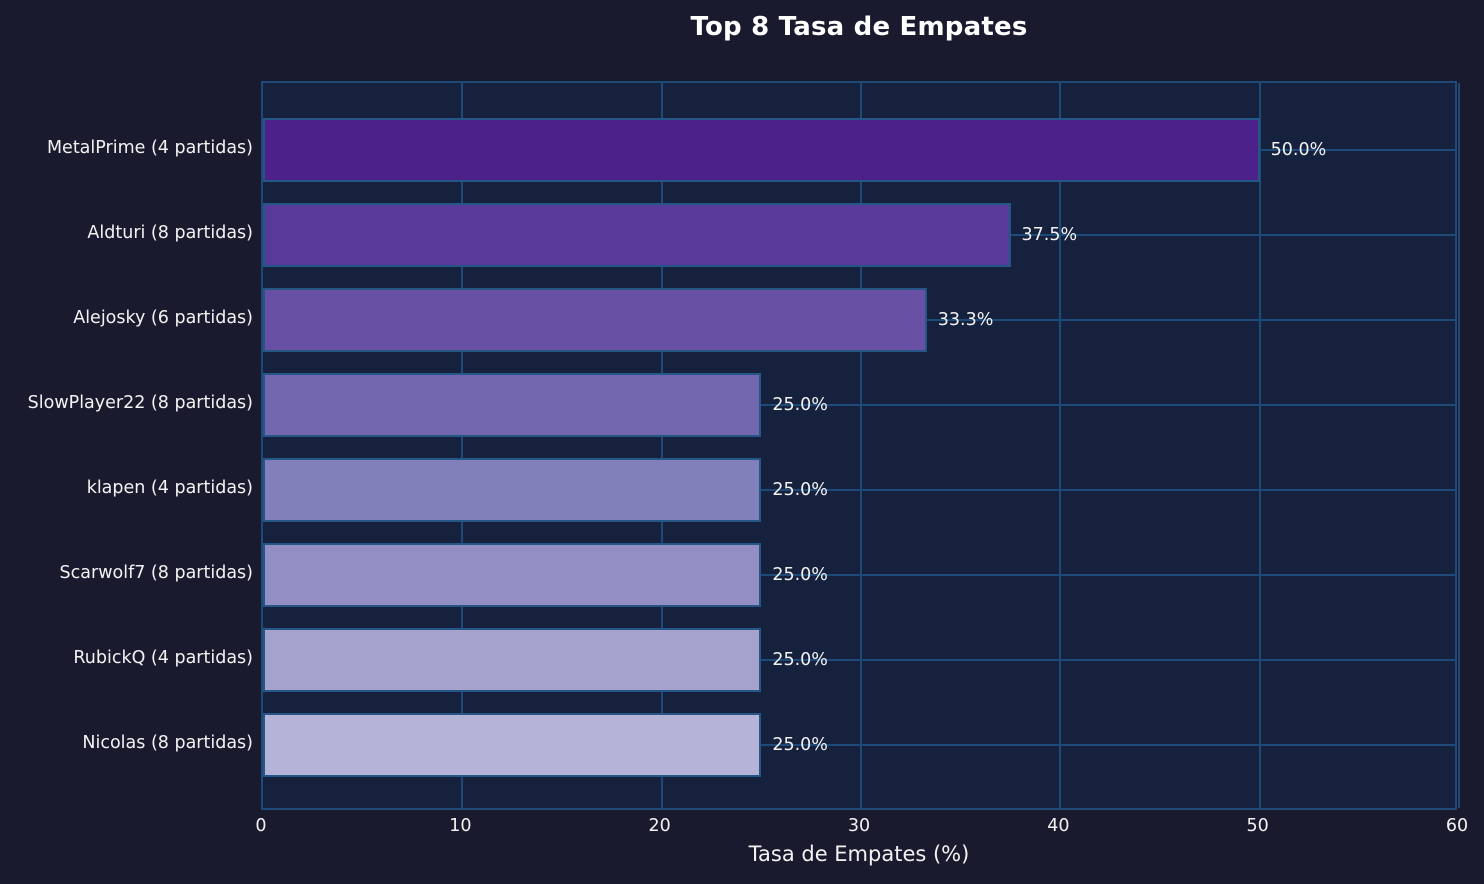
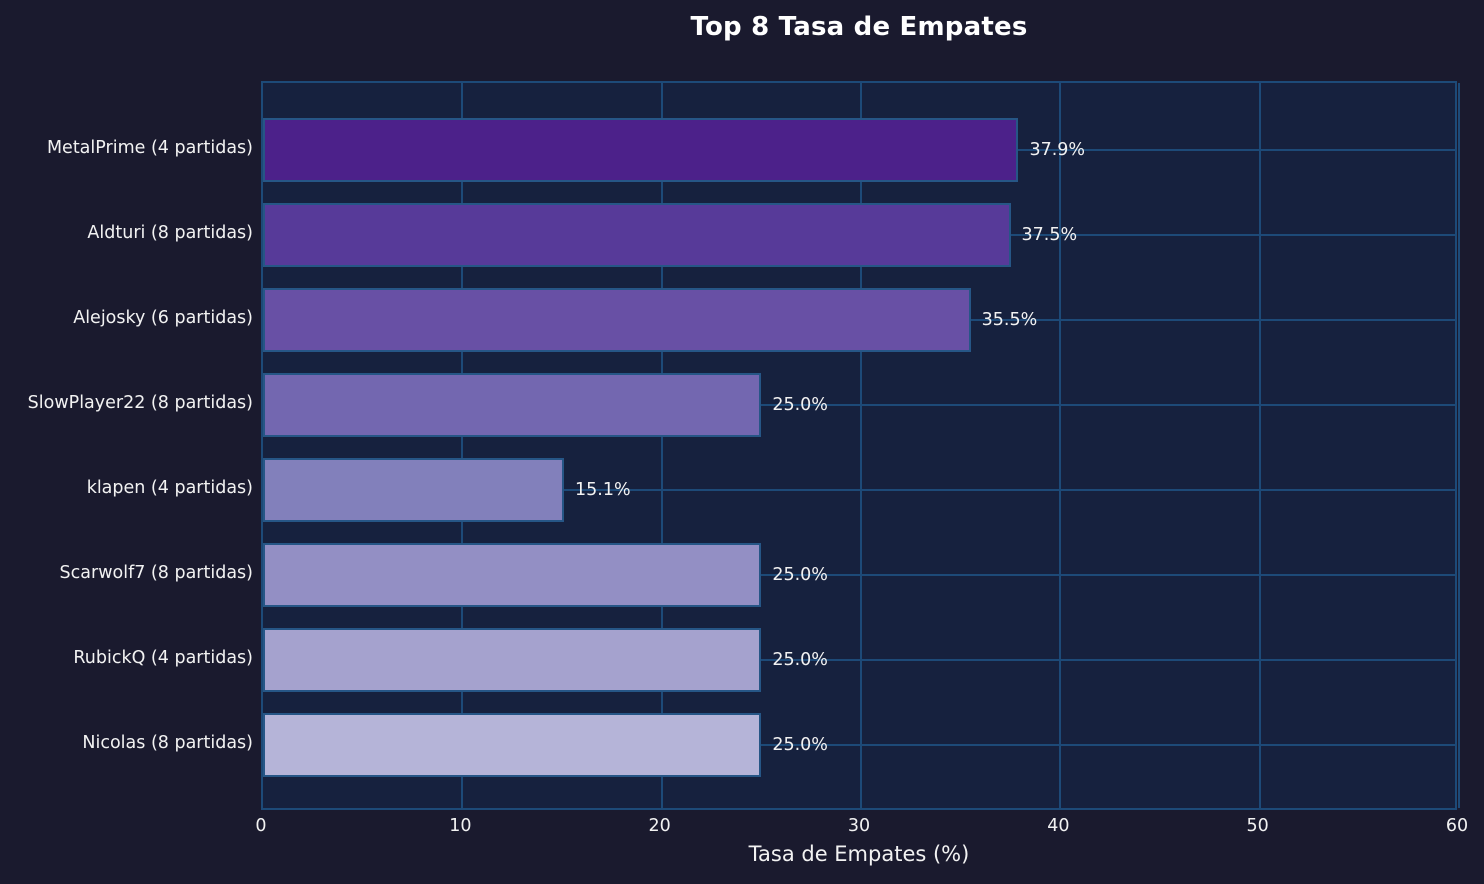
MetalPrime (4 partidas): 50.0% -> 37.9%
Alejosky (6 partidas): 33.3% -> 35.5%
klapen (4 partidas): 25.0% -> 15.1%
